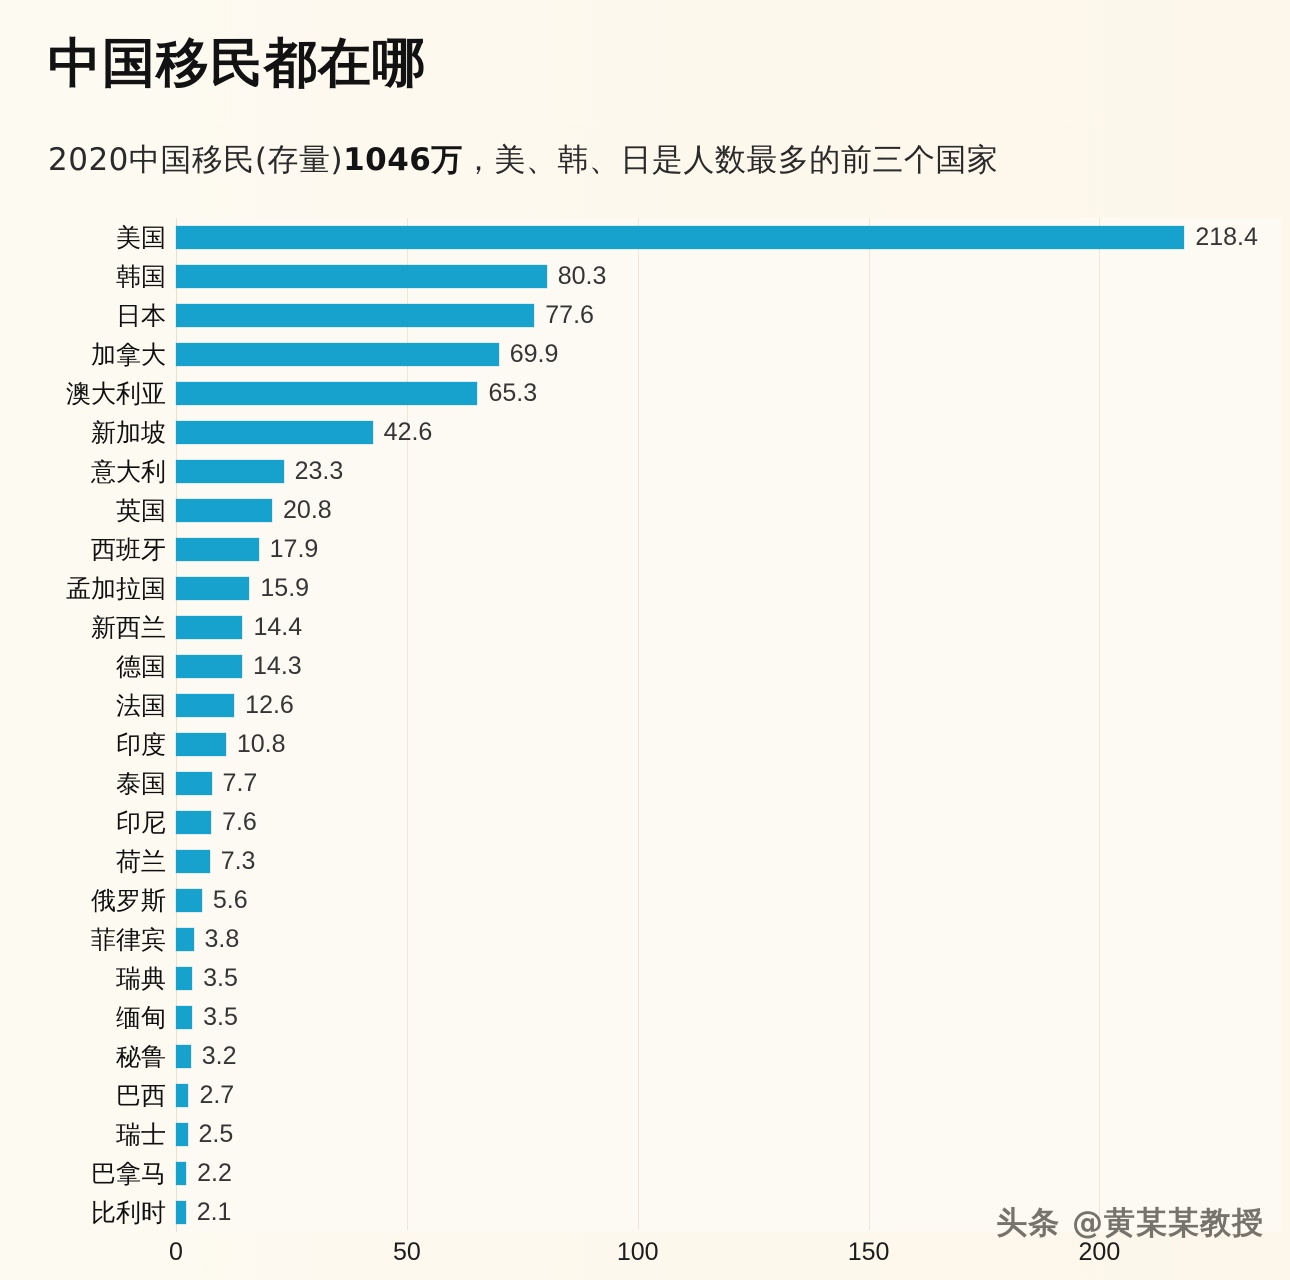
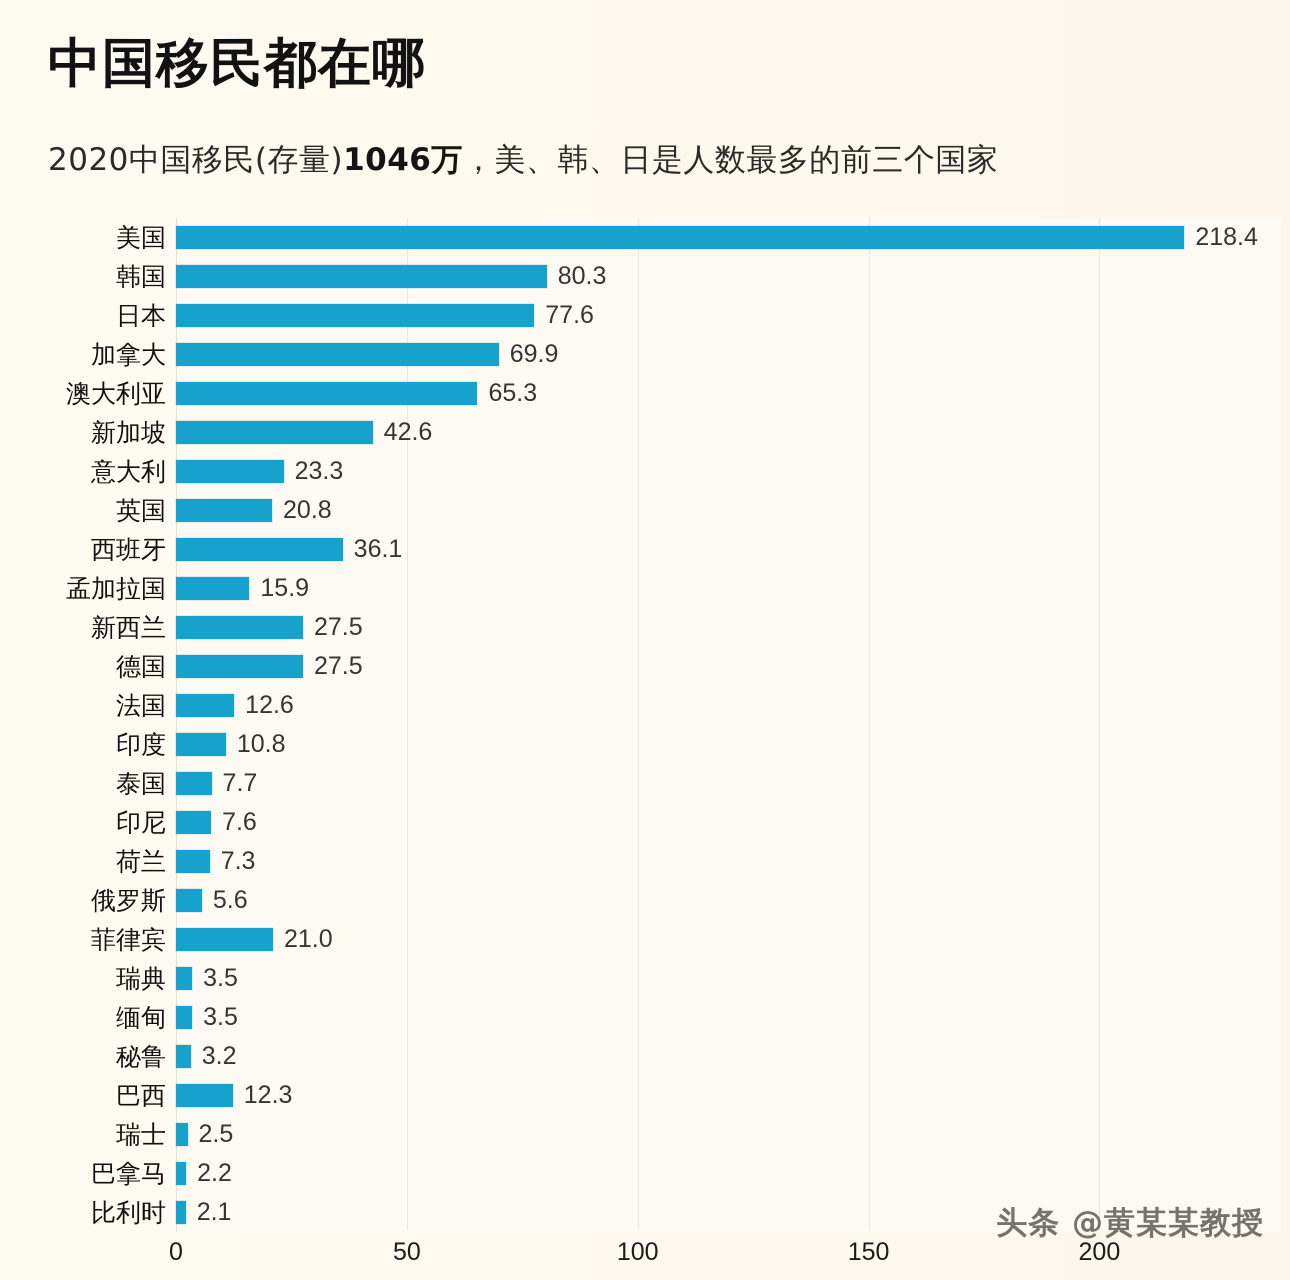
西班牙: 17.9 -> 36.1
新西兰: 14.4 -> 27.5
德国: 14.3 -> 27.5
菲律宾: 3.8 -> 21.0
巴西: 2.7 -> 12.3
